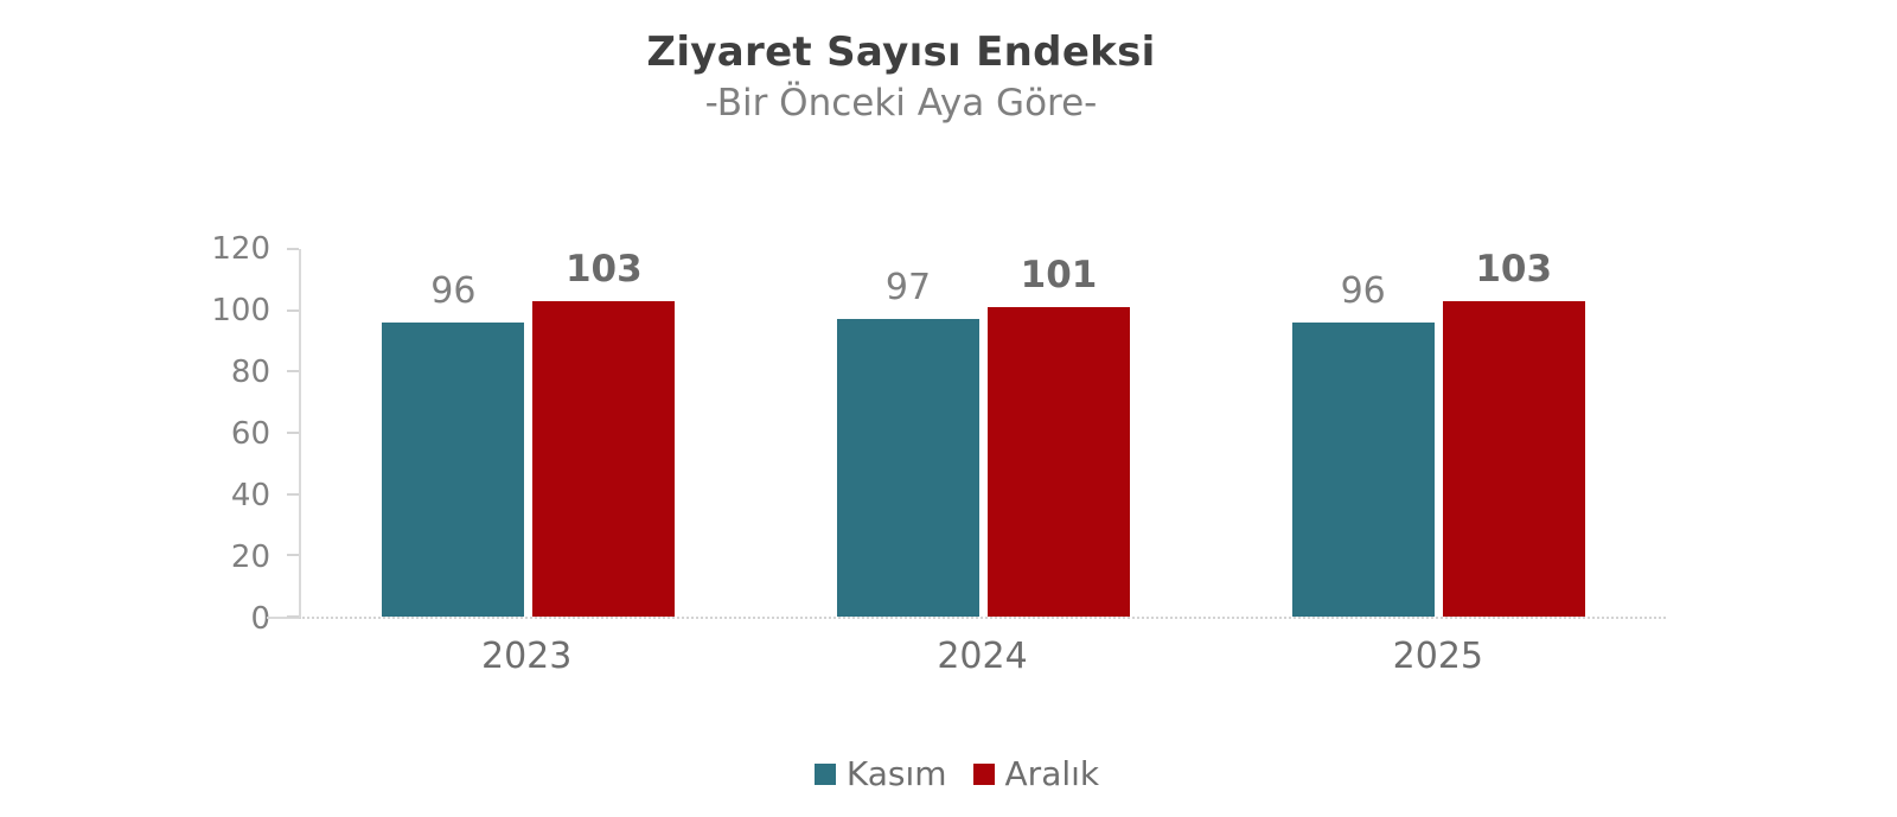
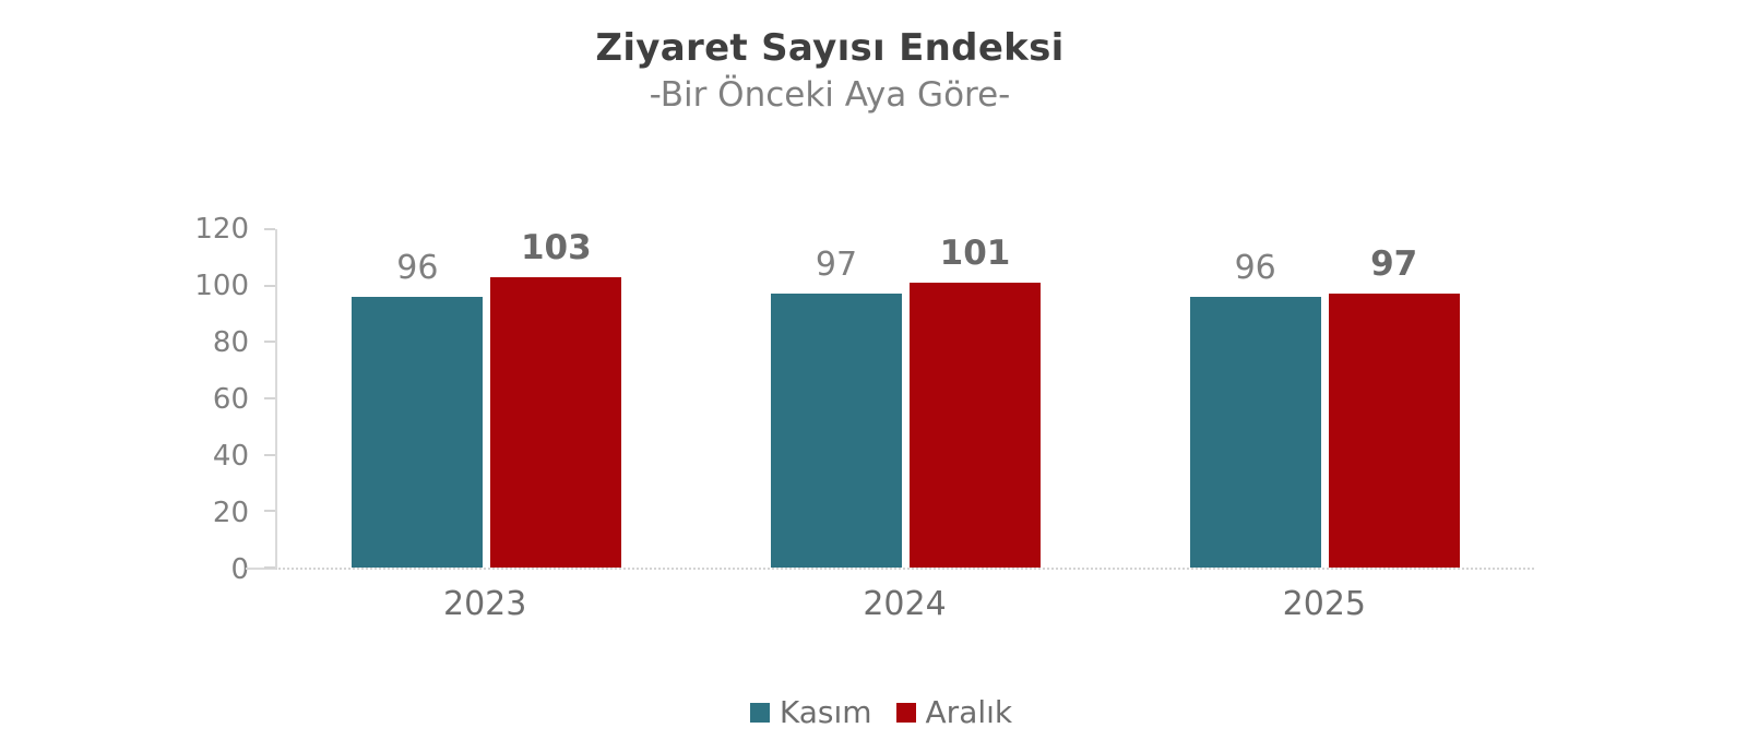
Aralık/2025: 103 -> 97
